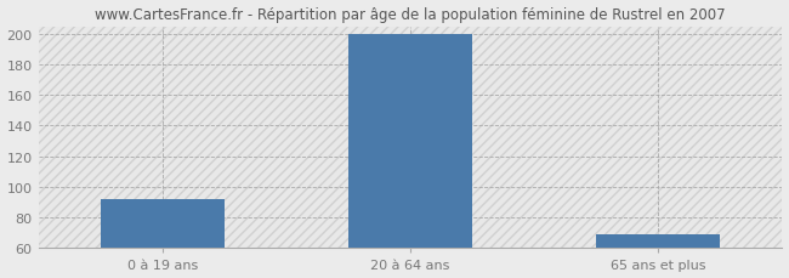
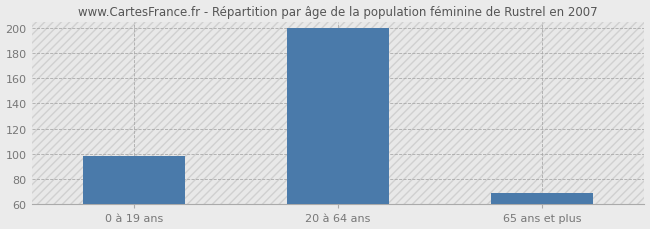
0 à 19 ans: 92 -> 98
